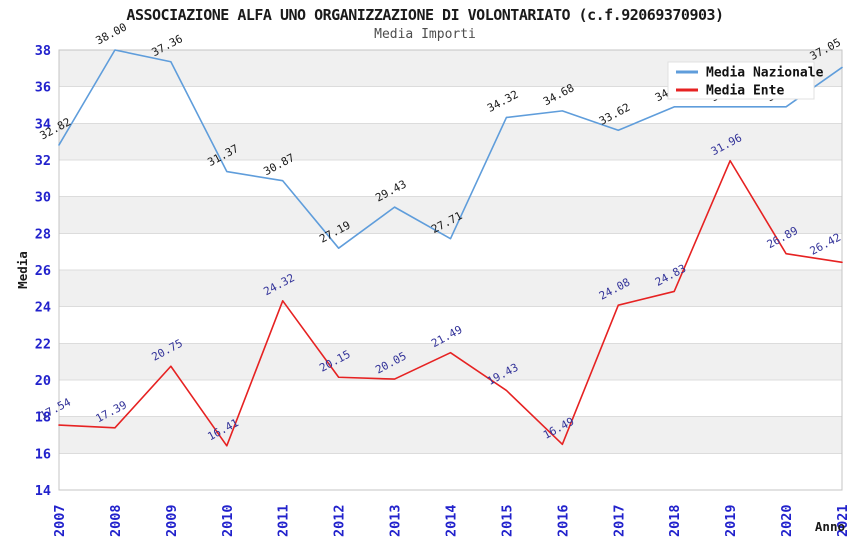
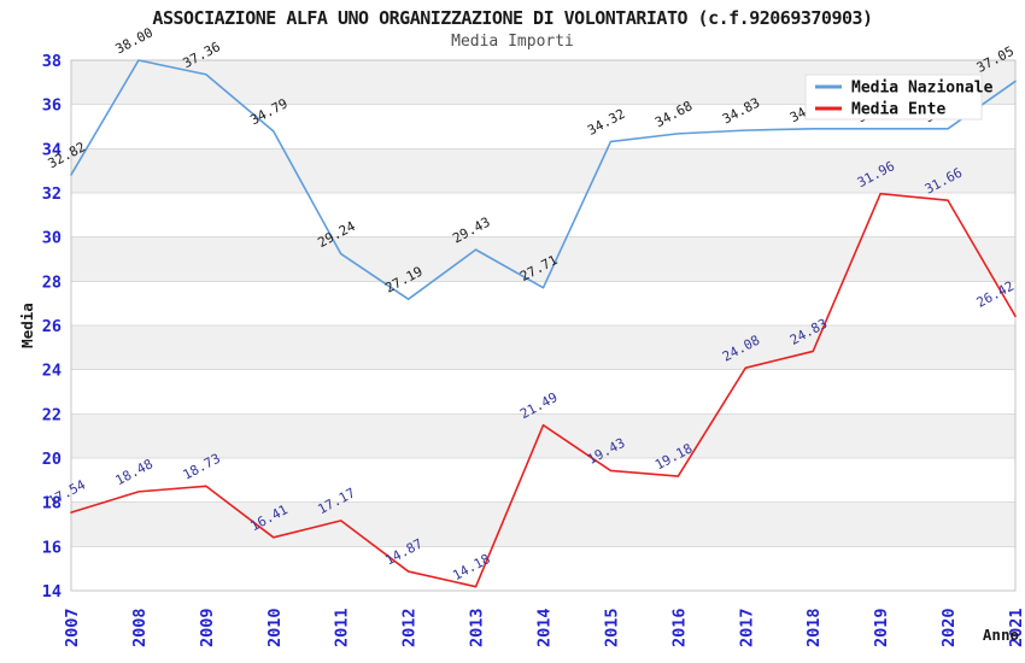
Media Ente/2008: 17.39 -> 18.48
Media Ente/2009: 20.75 -> 18.73
Media Nazionale/2010: 31.37 -> 34.79
Media Nazionale/2011: 30.87 -> 29.24
Media Ente/2011: 24.32 -> 17.17
Media Ente/2012: 20.15 -> 14.87
Media Ente/2013: 20.05 -> 14.18
Media Ente/2016: 16.49 -> 19.18
Media Nazionale/2017: 33.62 -> 34.83
Media Ente/2020: 26.89 -> 31.66
